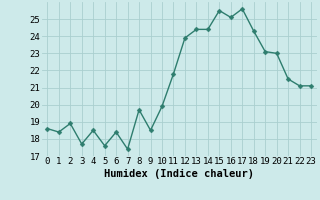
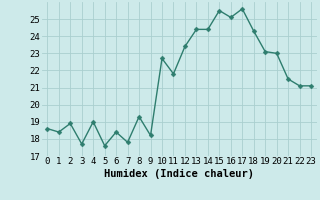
4: 18.5 -> 19.0
7: 17.4 -> 17.8
8: 19.7 -> 19.3
9: 18.5 -> 18.2
10: 19.9 -> 22.7
12: 23.9 -> 23.4
